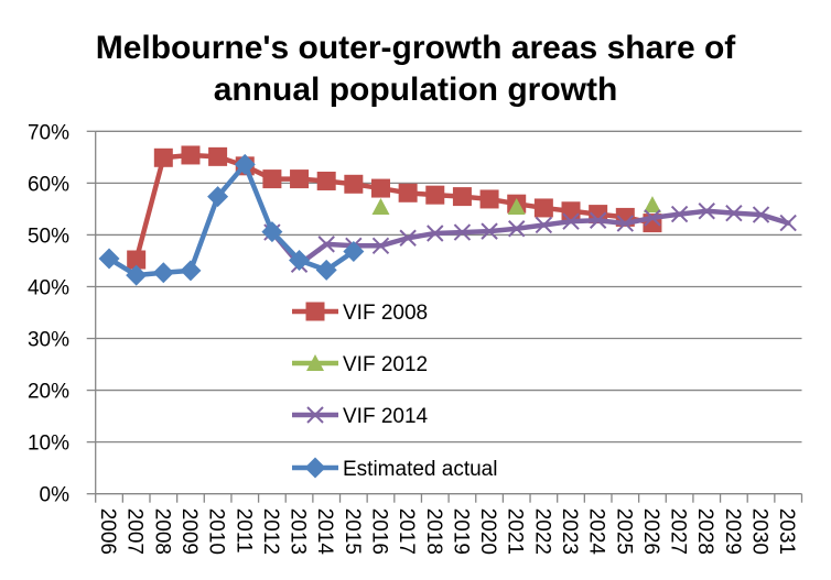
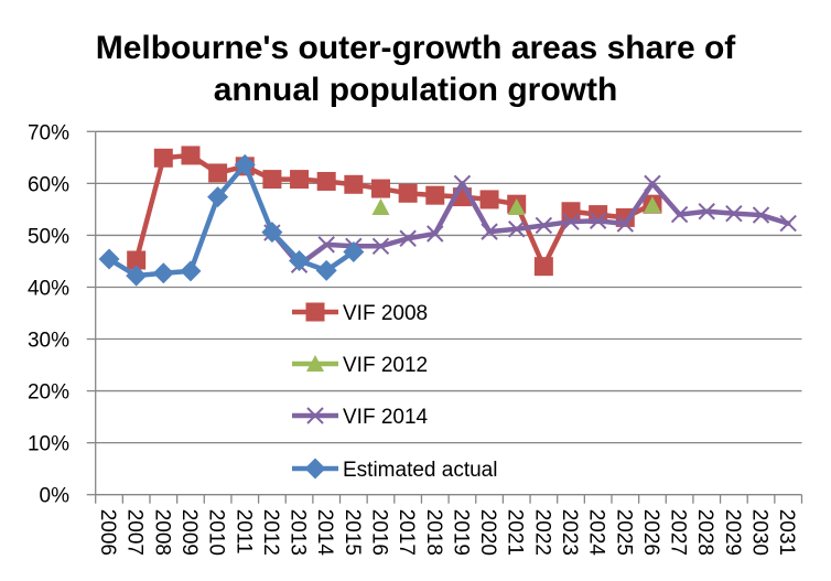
VIF 2008/2010: 65% -> 62%
VIF 2014/2019: 50% -> 60%
VIF 2008/2022: 55% -> 44%
VIF 2008/2026: 52% -> 56%
VIF 2014/2026: 53% -> 60%
